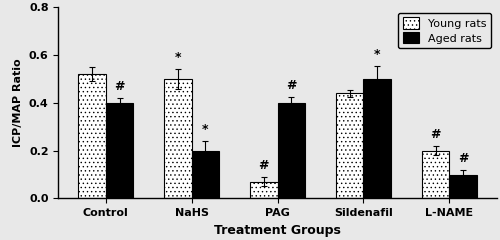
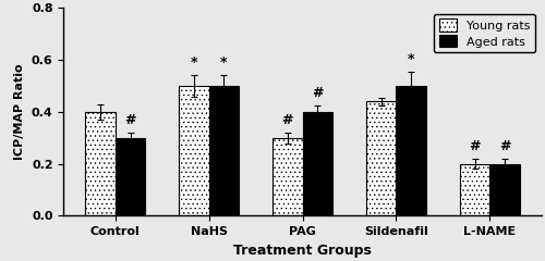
Young rats/Control: 0.52 -> 0.40
Aged rats/Control: 0.4 -> 0.3
Aged rats/NaHS: 0.2 -> 0.5
Young rats/PAG: 0.07 -> 0.30
Aged rats/L-NAME: 0.1 -> 0.2
